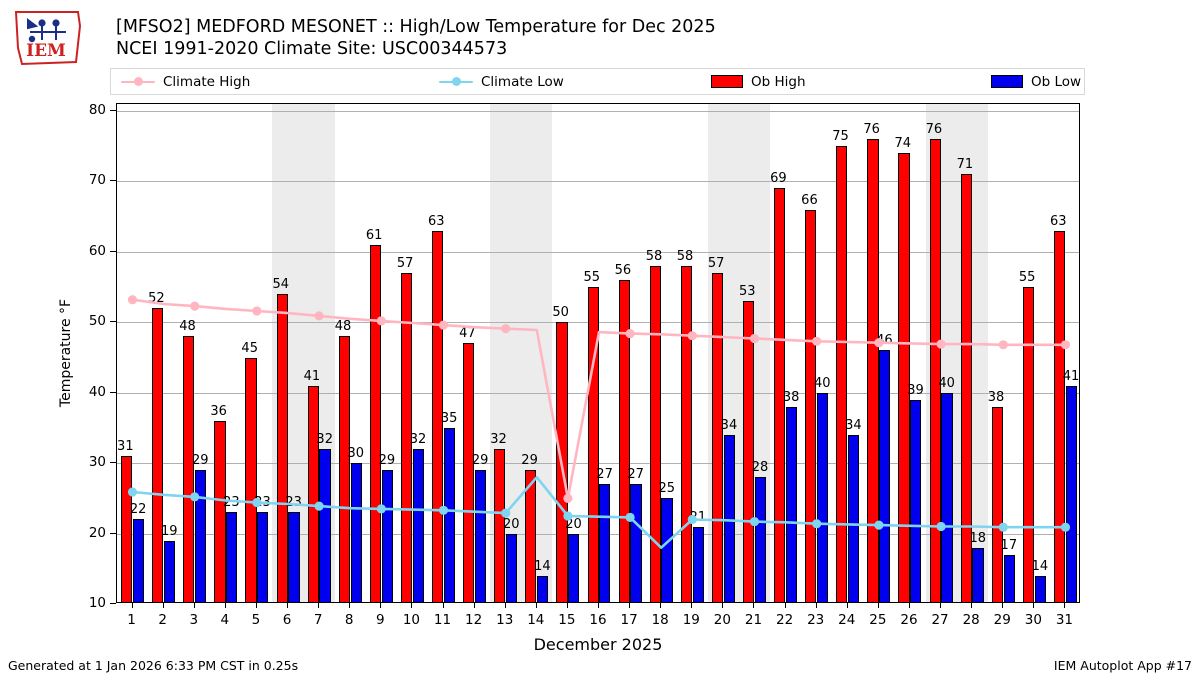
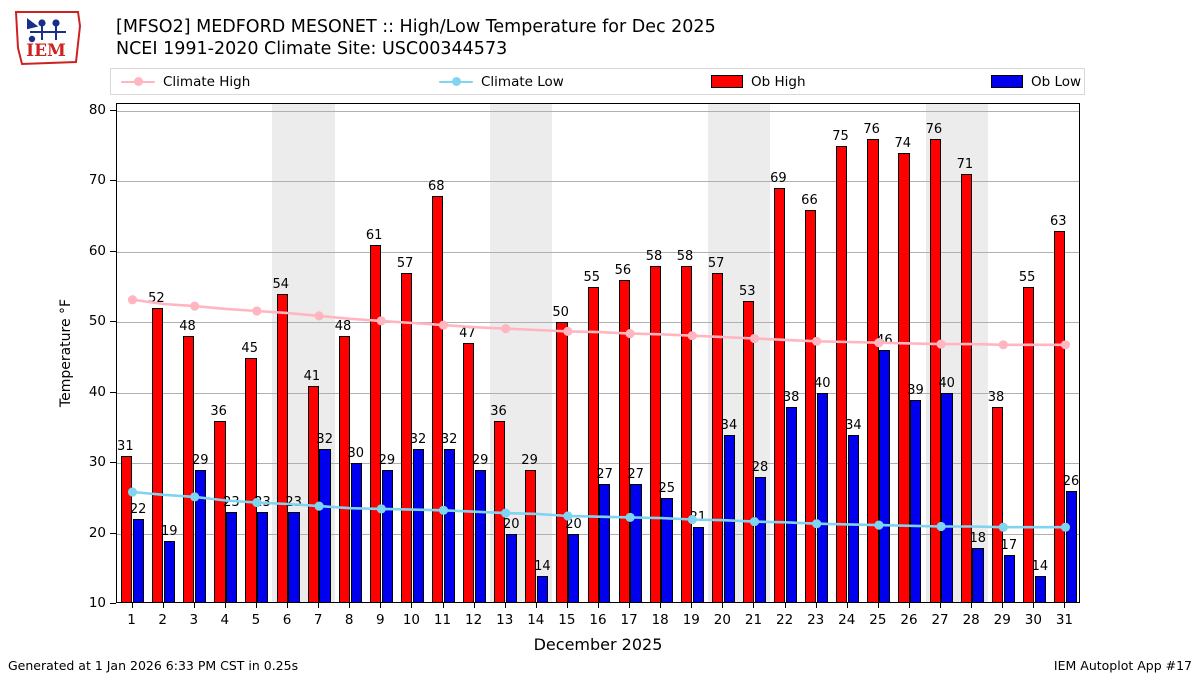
Ob High/11: 63 -> 68
Ob Low/11: 35 -> 32
Ob High/13: 32 -> 36
Climate Low/14: 28 -> 23
Climate High/15: 25 -> 49
Climate Low/18: 18 -> 22
Ob Low/31: 41 -> 26
